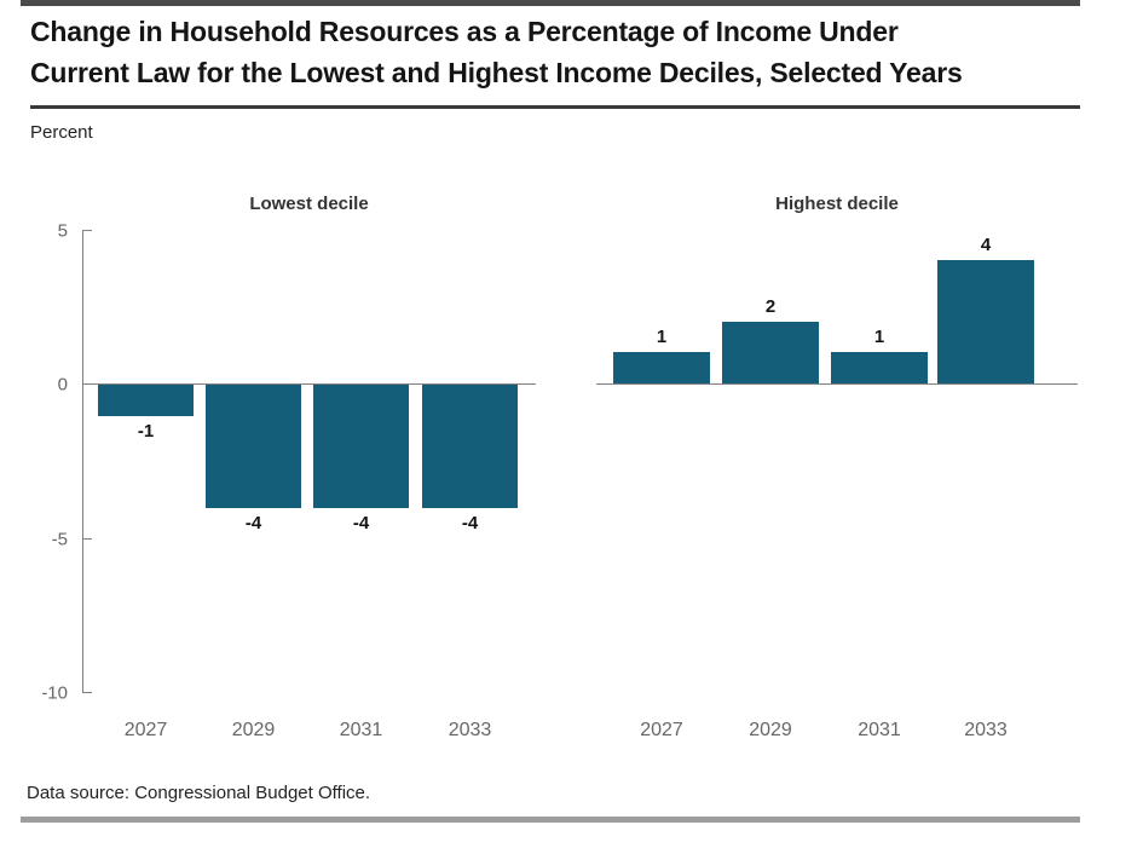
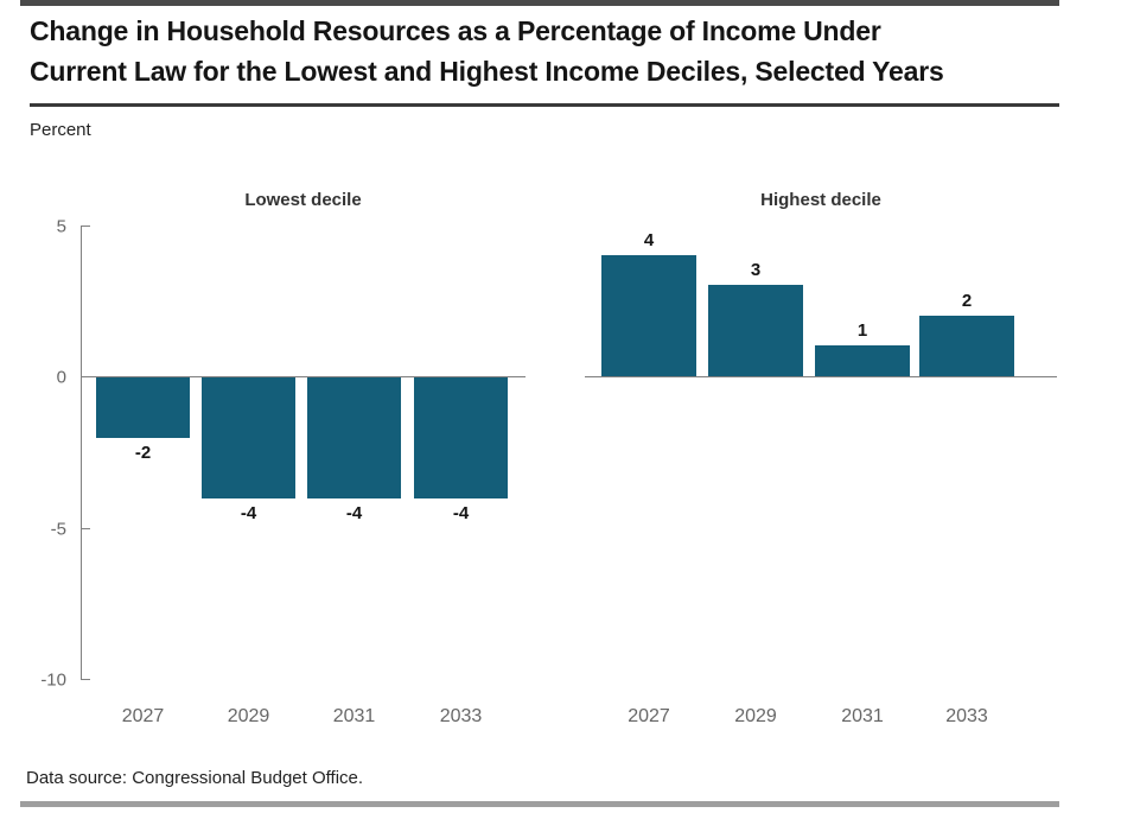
Lowest decile/2027: -1 -> -2
Highest decile/2027: 1 -> 4
Highest decile/2029: 2 -> 3
Highest decile/2033: 4 -> 2
